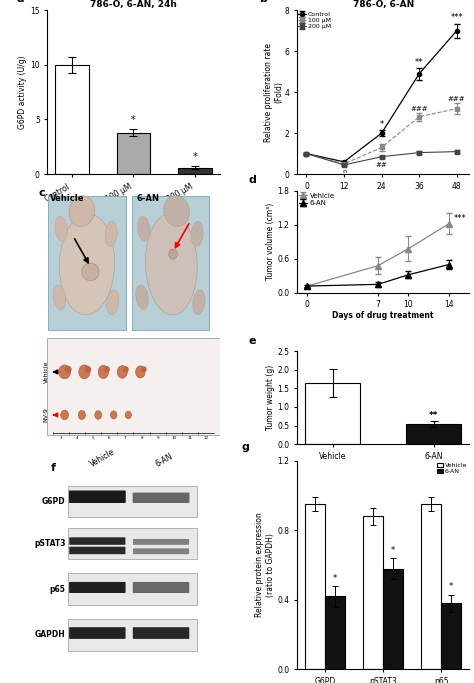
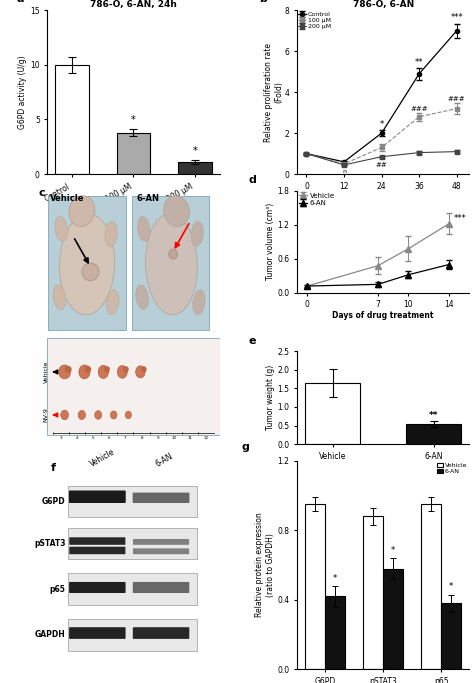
786-O, 6-AN, 24h/200 μM: 0.6 -> 1.1
